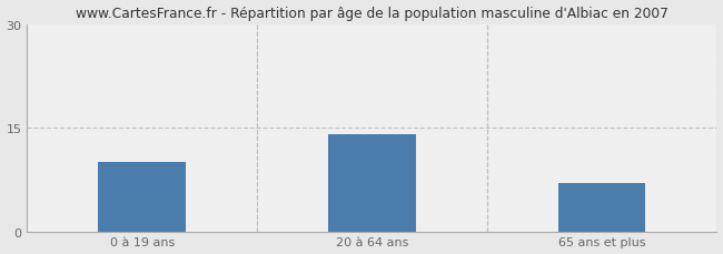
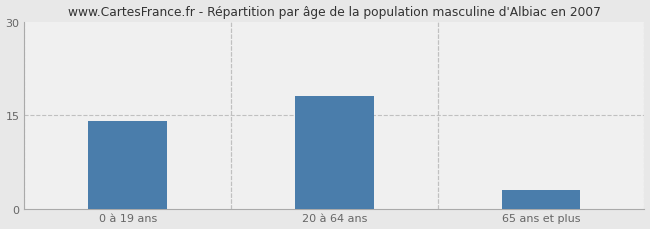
0 à 19 ans: 10 -> 14
20 à 64 ans: 14 -> 18
65 ans et plus: 7 -> 3
